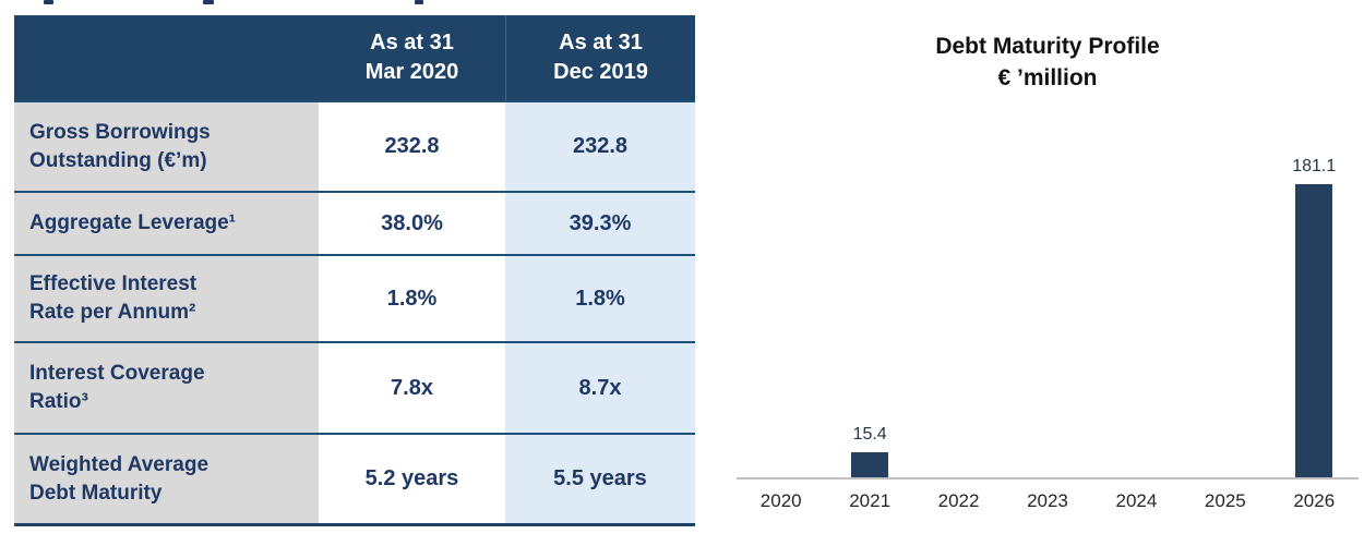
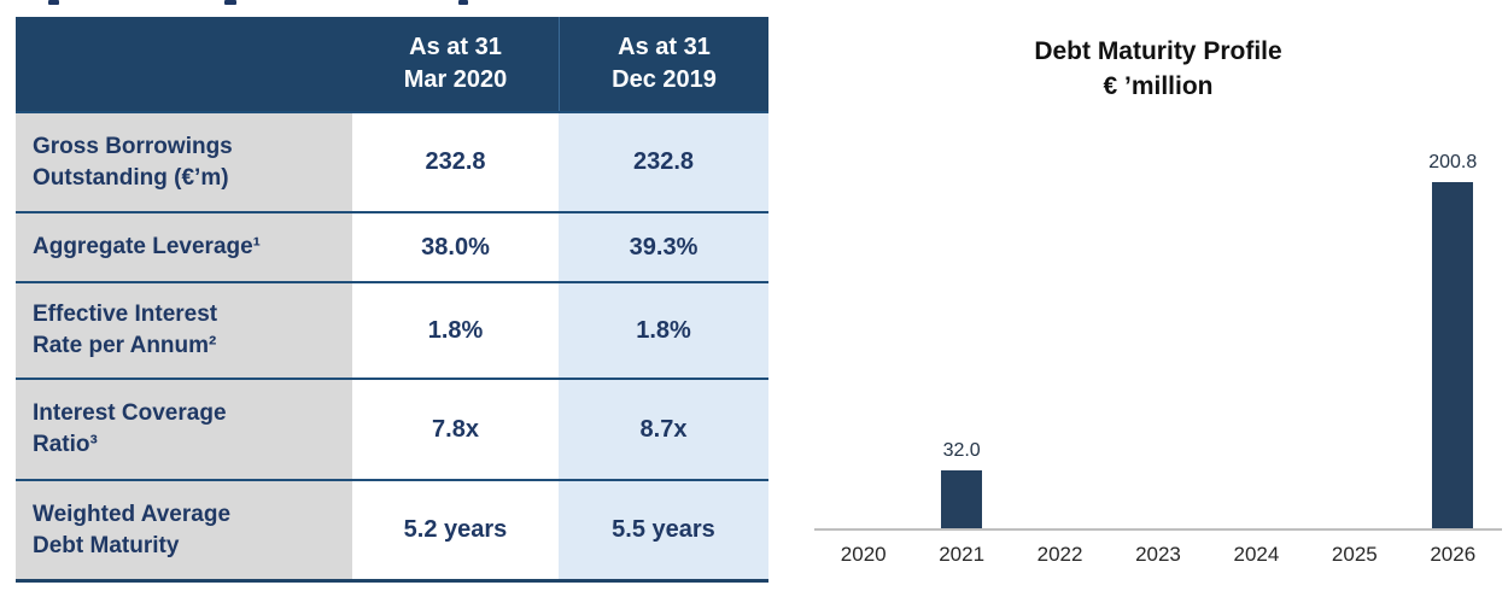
2021: 15.4 -> 32.0
2026: 181.1 -> 200.8
